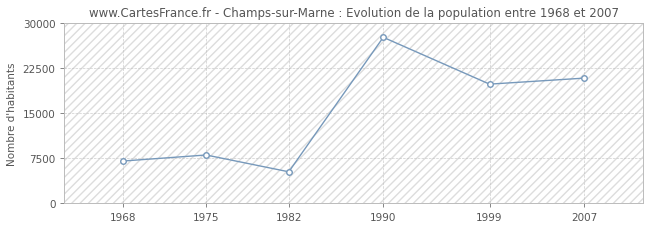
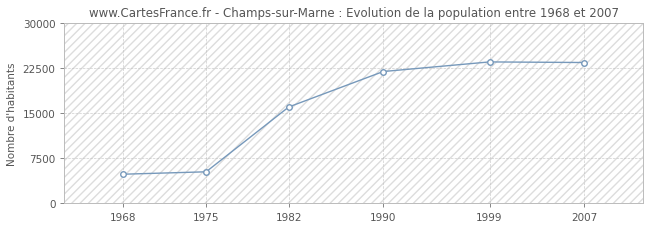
1968: 7000 -> 4800
1975: 8000 -> 5200
1982: 5200 -> 16000
1990: 27600 -> 21900
1999: 19800 -> 23500
2007: 20800 -> 23400
